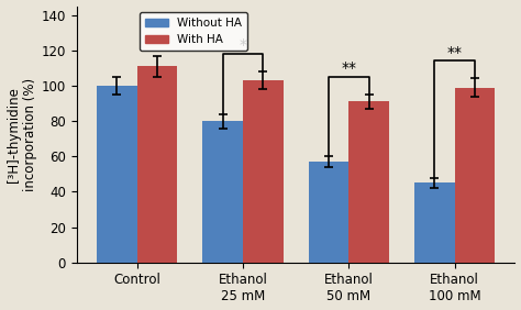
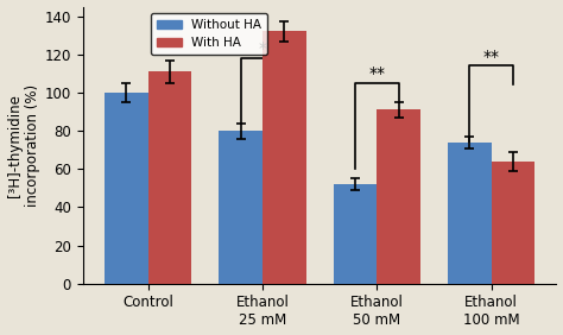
With HA/Ethanol 25 mM: 103 -> 132
Without HA/Ethanol 50 mM: 57 -> 52
Without HA/Ethanol 100 mM: 45 -> 74
With HA/Ethanol 100 mM: 99 -> 64
